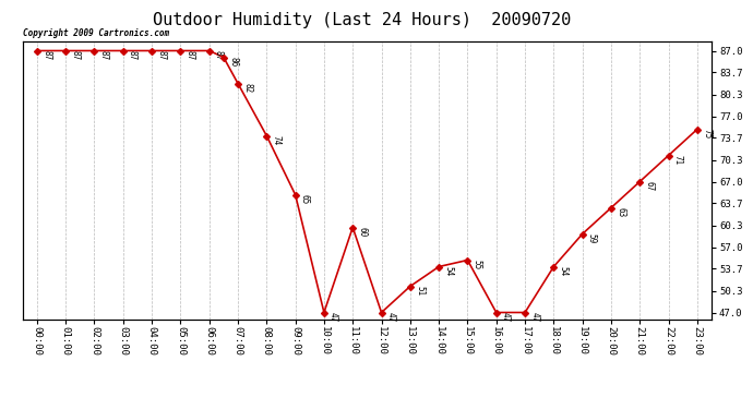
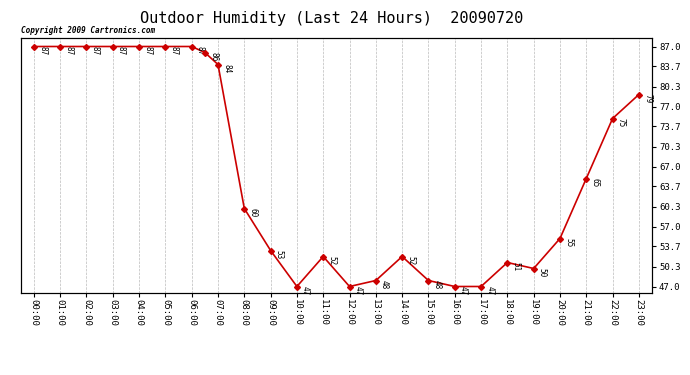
07:00: 82 -> 84
08:00: 74 -> 60
09:00: 65 -> 53
11:00: 60 -> 52
13:00: 51 -> 48
14:00: 54 -> 52
15:00: 55 -> 48
18:00: 54 -> 51
19:00: 59 -> 50
20:00: 63 -> 55
21:00: 67 -> 65
22:00: 71 -> 75
23:00: 75 -> 79
